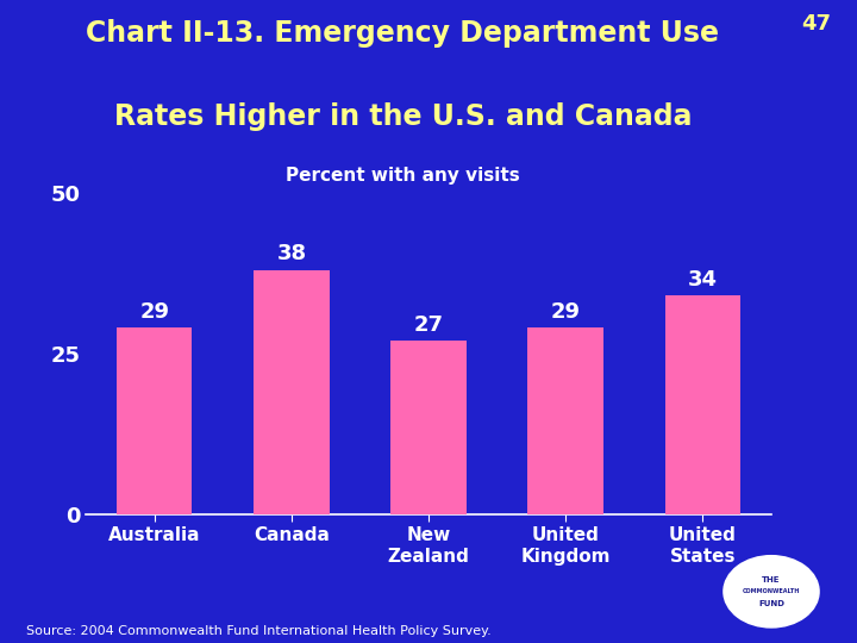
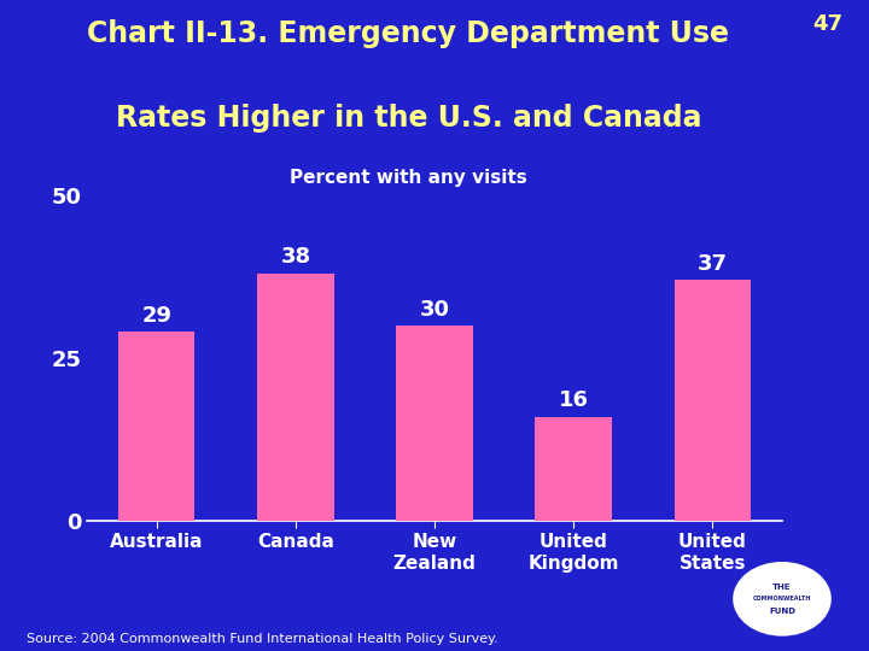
New Zealand: 27 -> 30
United Kingdom: 29 -> 16
United States: 34 -> 37
